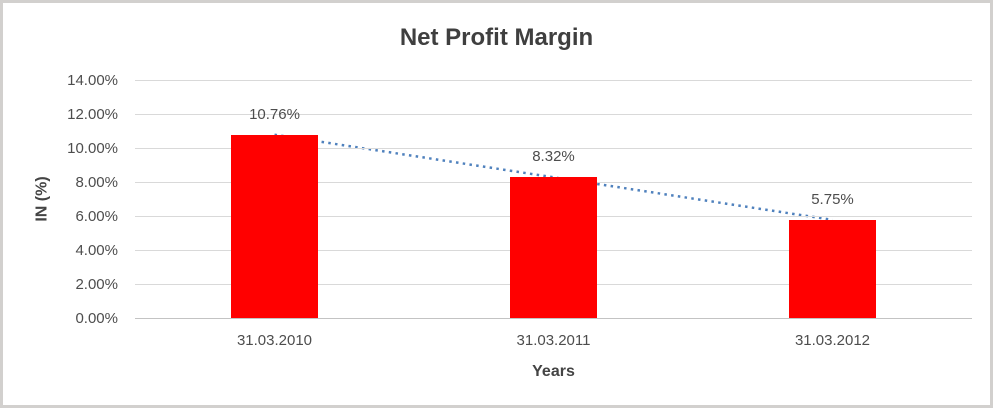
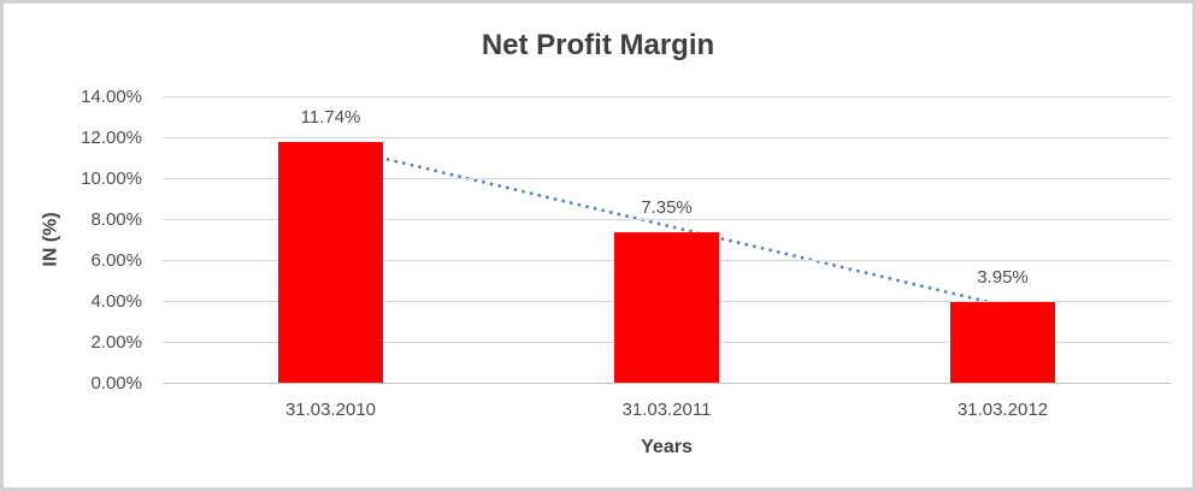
31.03.2010: 10.76% -> 11.74%
31.03.2011: 8.32% -> 7.35%
31.03.2012: 5.75% -> 3.95%
